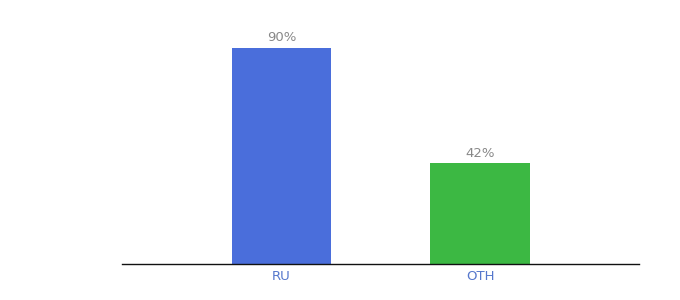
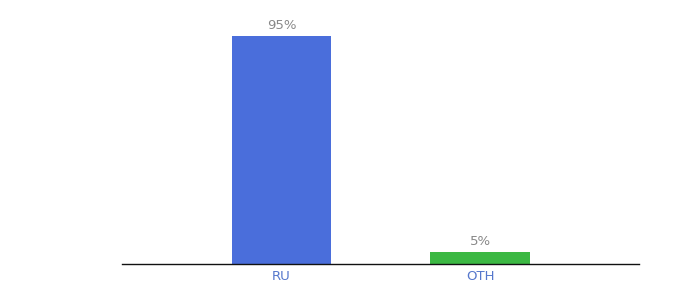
RU: 90% -> 95%
OTH: 42% -> 5%
